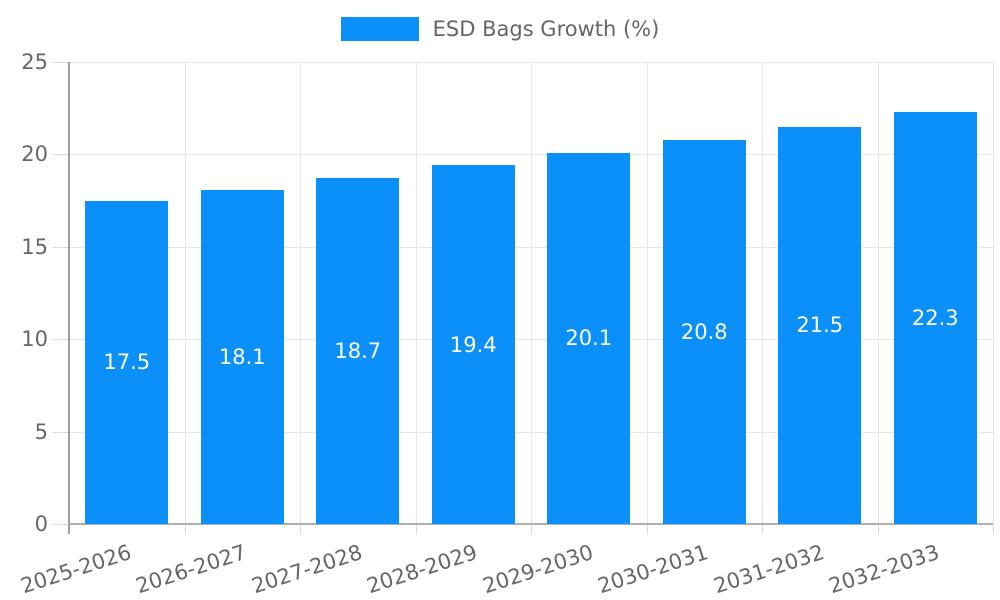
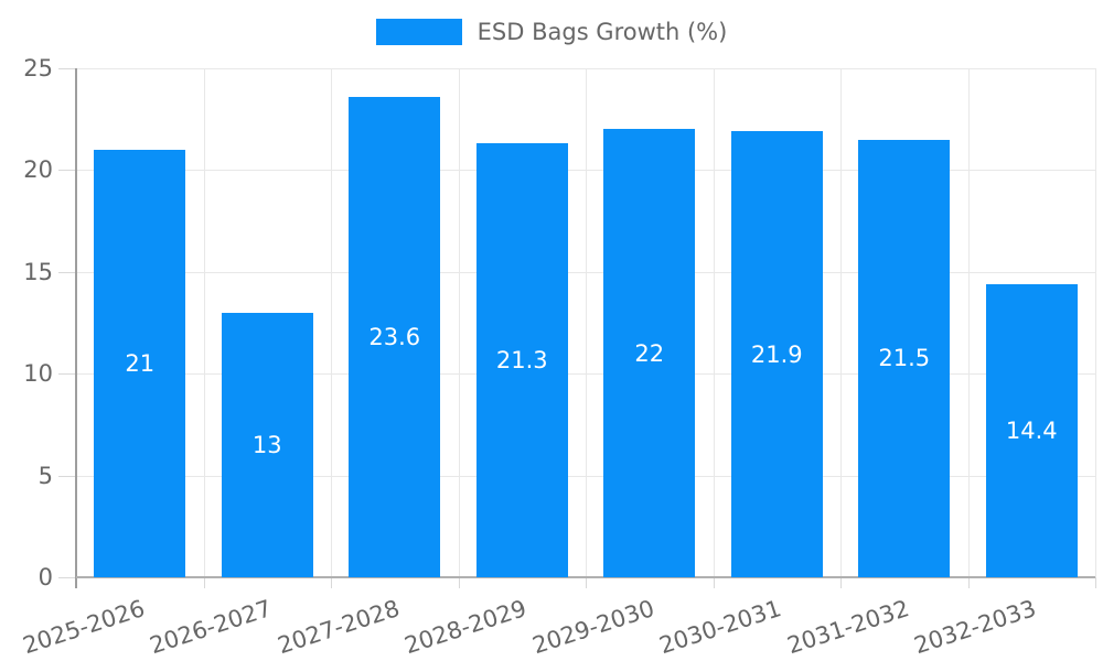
2025-2026: 17.5 -> 21
2026-2027: 18.1 -> 13
2027-2028: 18.7 -> 23.6
2028-2029: 19.4 -> 21.3
2029-2030: 20.1 -> 22
2030-2031: 20.8 -> 21.9
2032-2033: 22.3 -> 14.4
